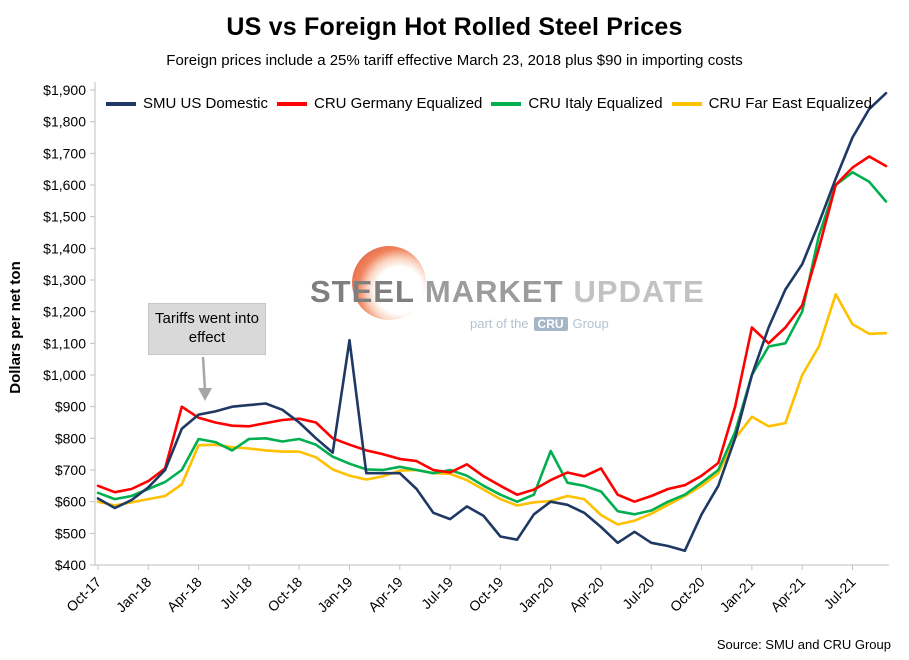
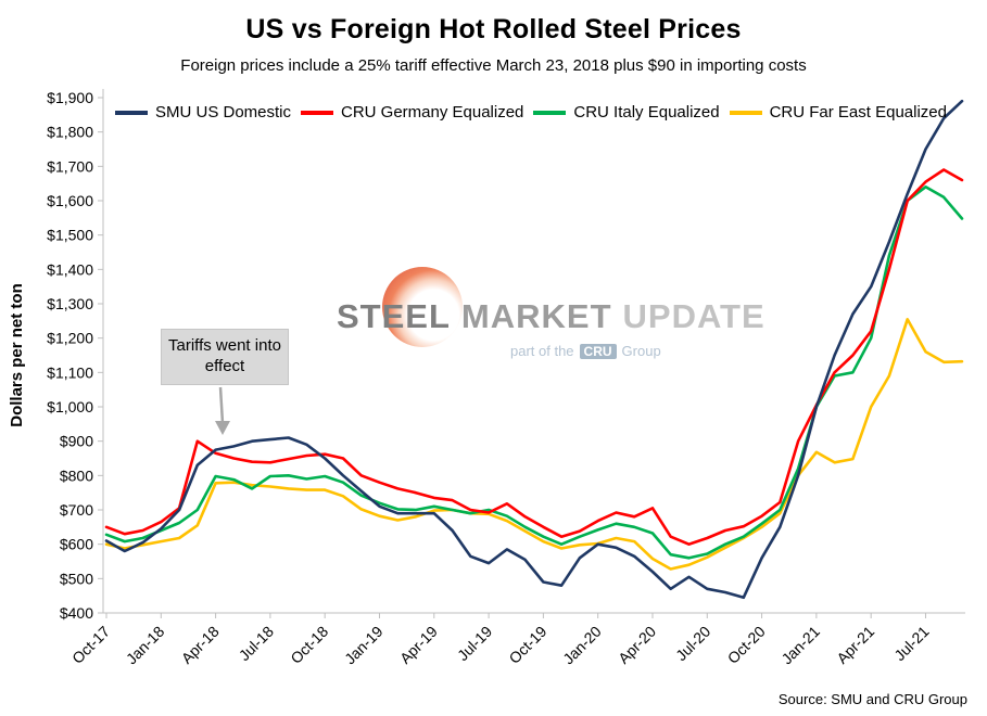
SMU US Domestic/Jan-19: $1110 -> $710
CRU Italy Equalized/Jan-20: $760 -> $640
CRU Germany Equalized/Jan-21: $1150 -> $1000
